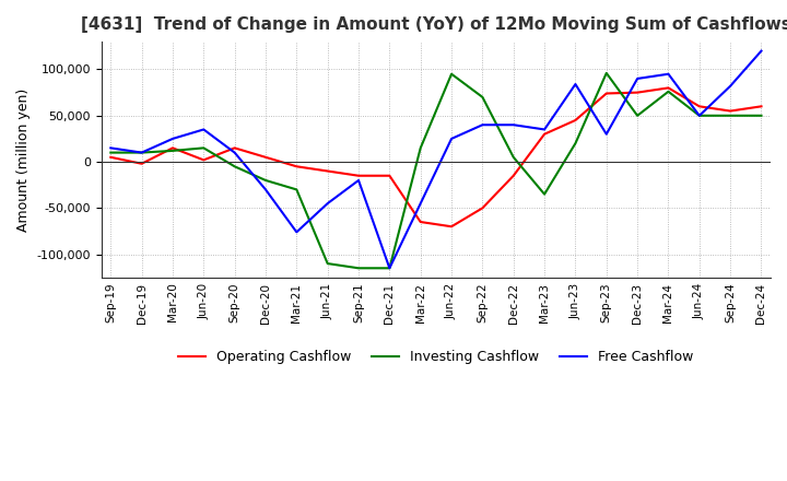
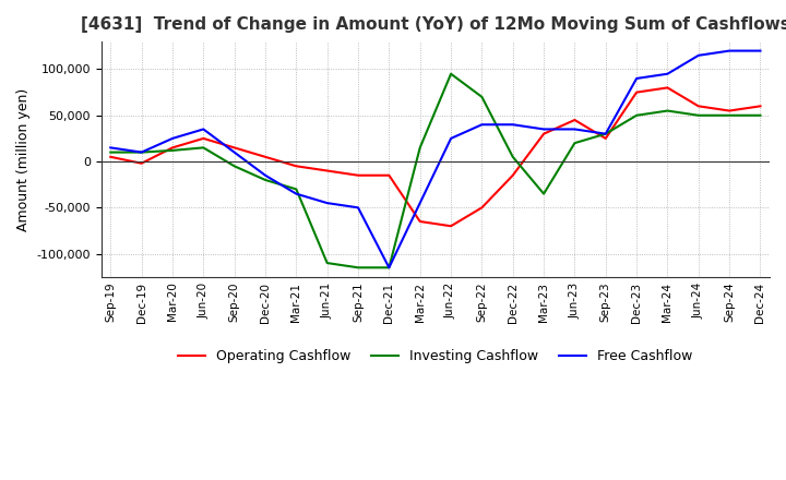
Operating Cashflow/Jun-20: 2,000 -> 25,000
Free Cashflow/Dec-20: -30,000 -> -15,000
Free Cashflow/Mar-21: -76,000 -> -35,000
Free Cashflow/Sep-21: -20,000 -> -50,000
Free Cashflow/Jun-23: 84,000 -> 35,000
Operating Cashflow/Sep-23: 74,000 -> 25,000
Investing Cashflow/Sep-23: 96,000 -> 30,000
Investing Cashflow/Mar-24: 76,000 -> 55,000
Free Cashflow/Jun-24: 50,000 -> 115,000
Free Cashflow/Sep-24: 82,000 -> 120,000
